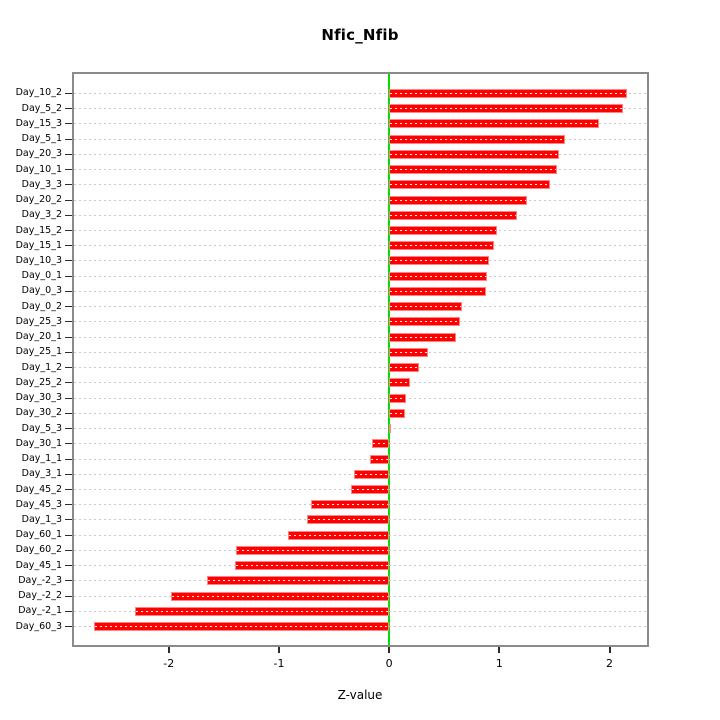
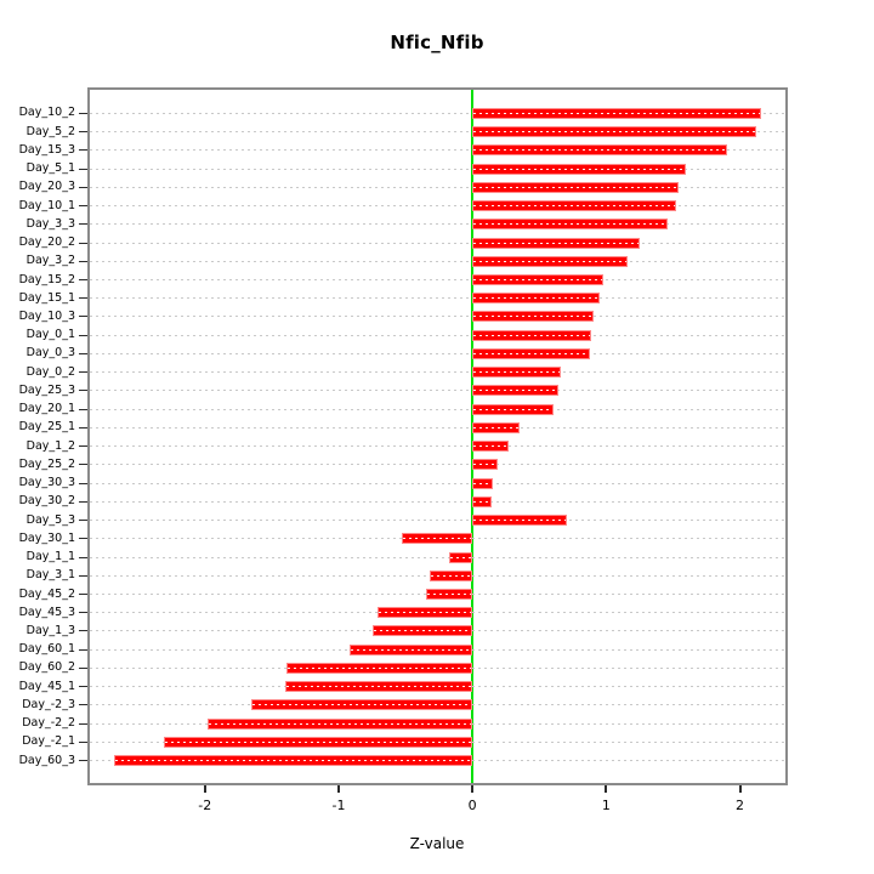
Day_5_3: 0.02 -> 0.71
Day_30_1: -0.16 -> -0.53
